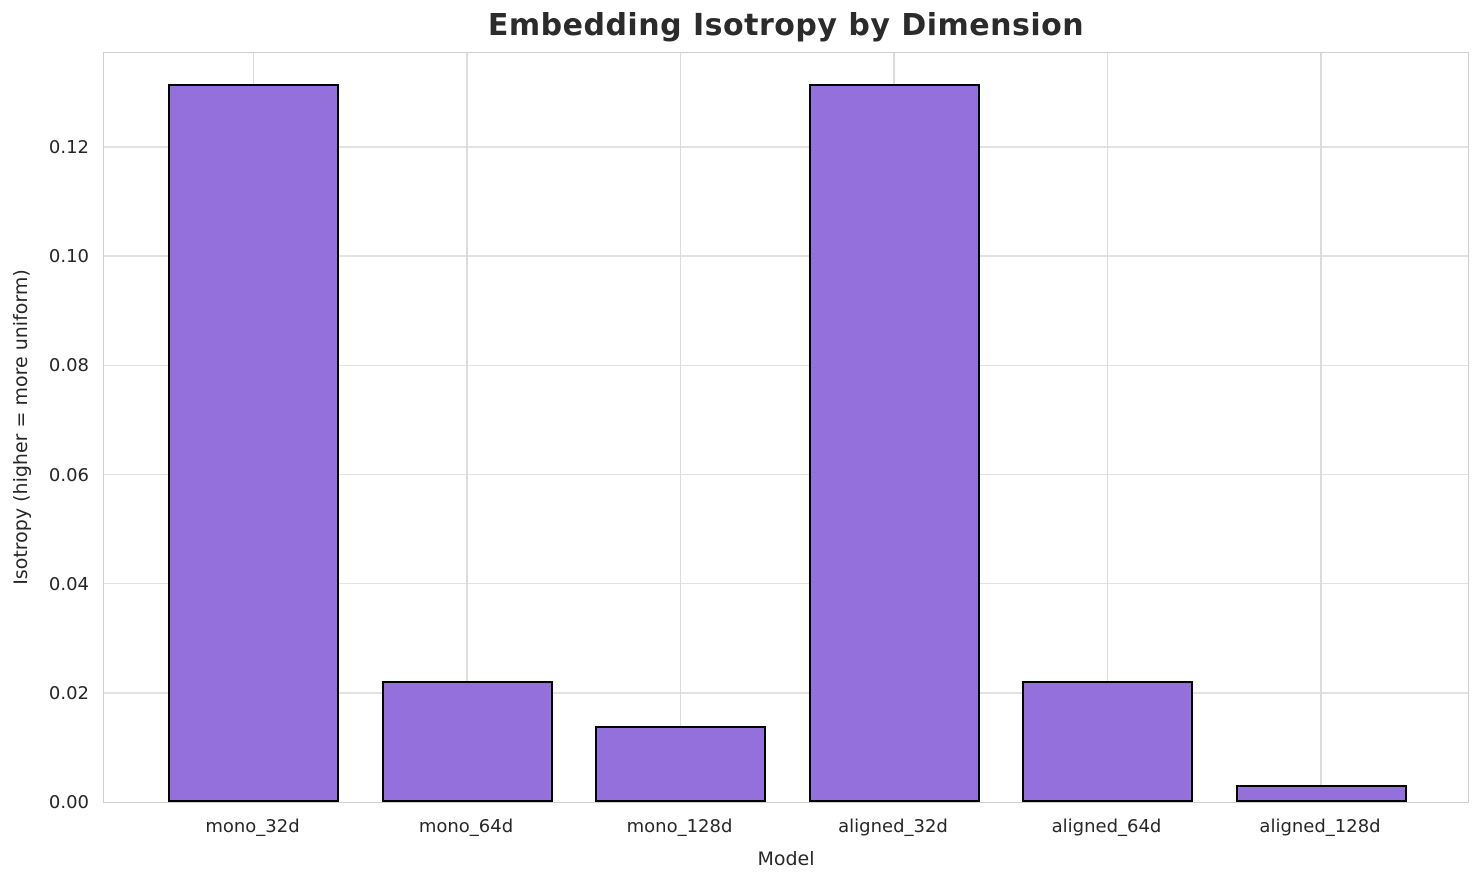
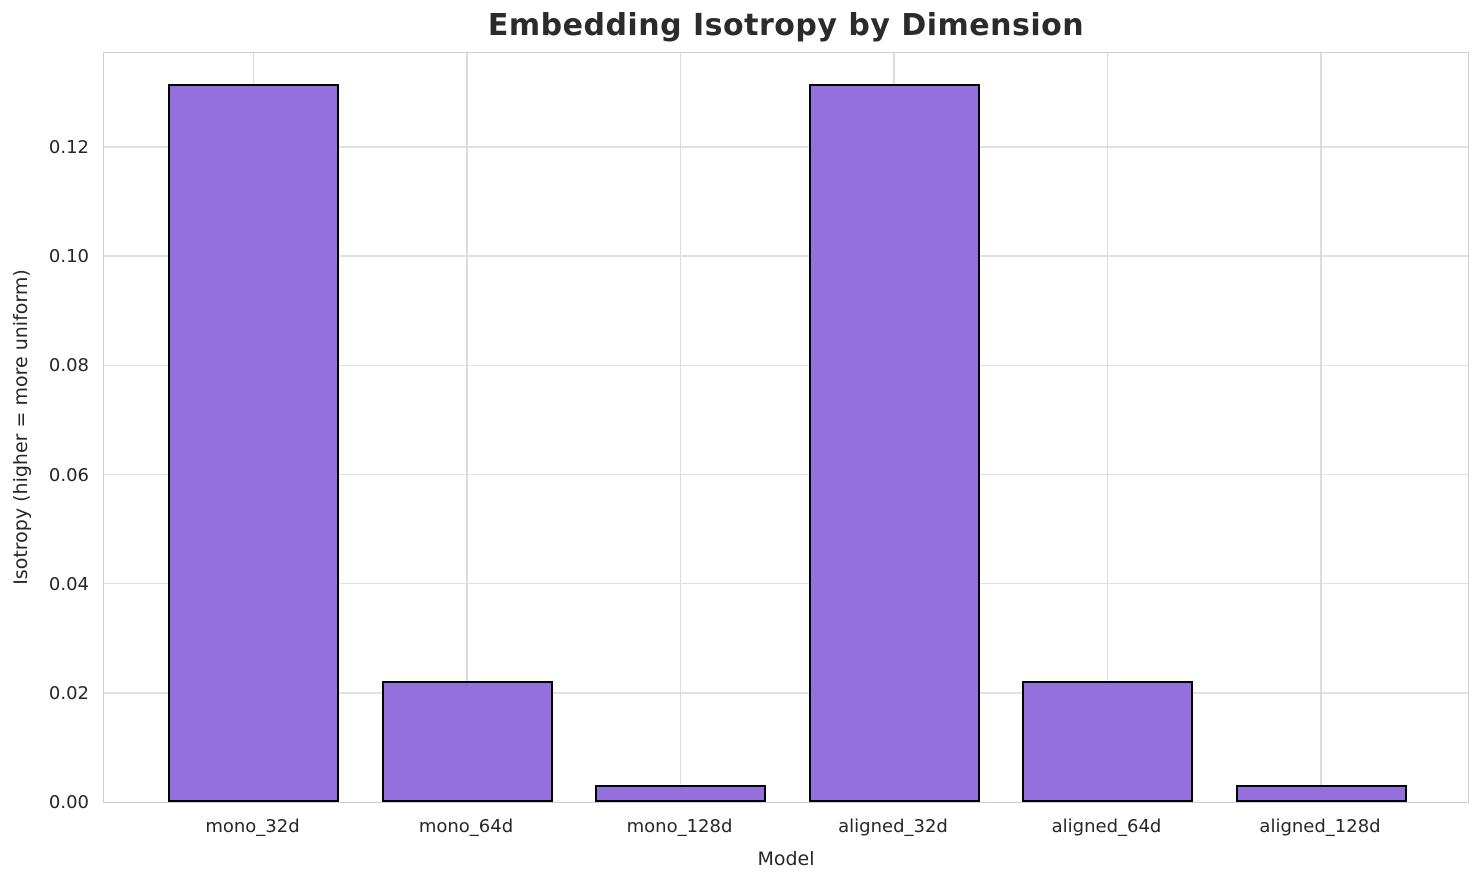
mono_128d: 0.014 -> 0.003
